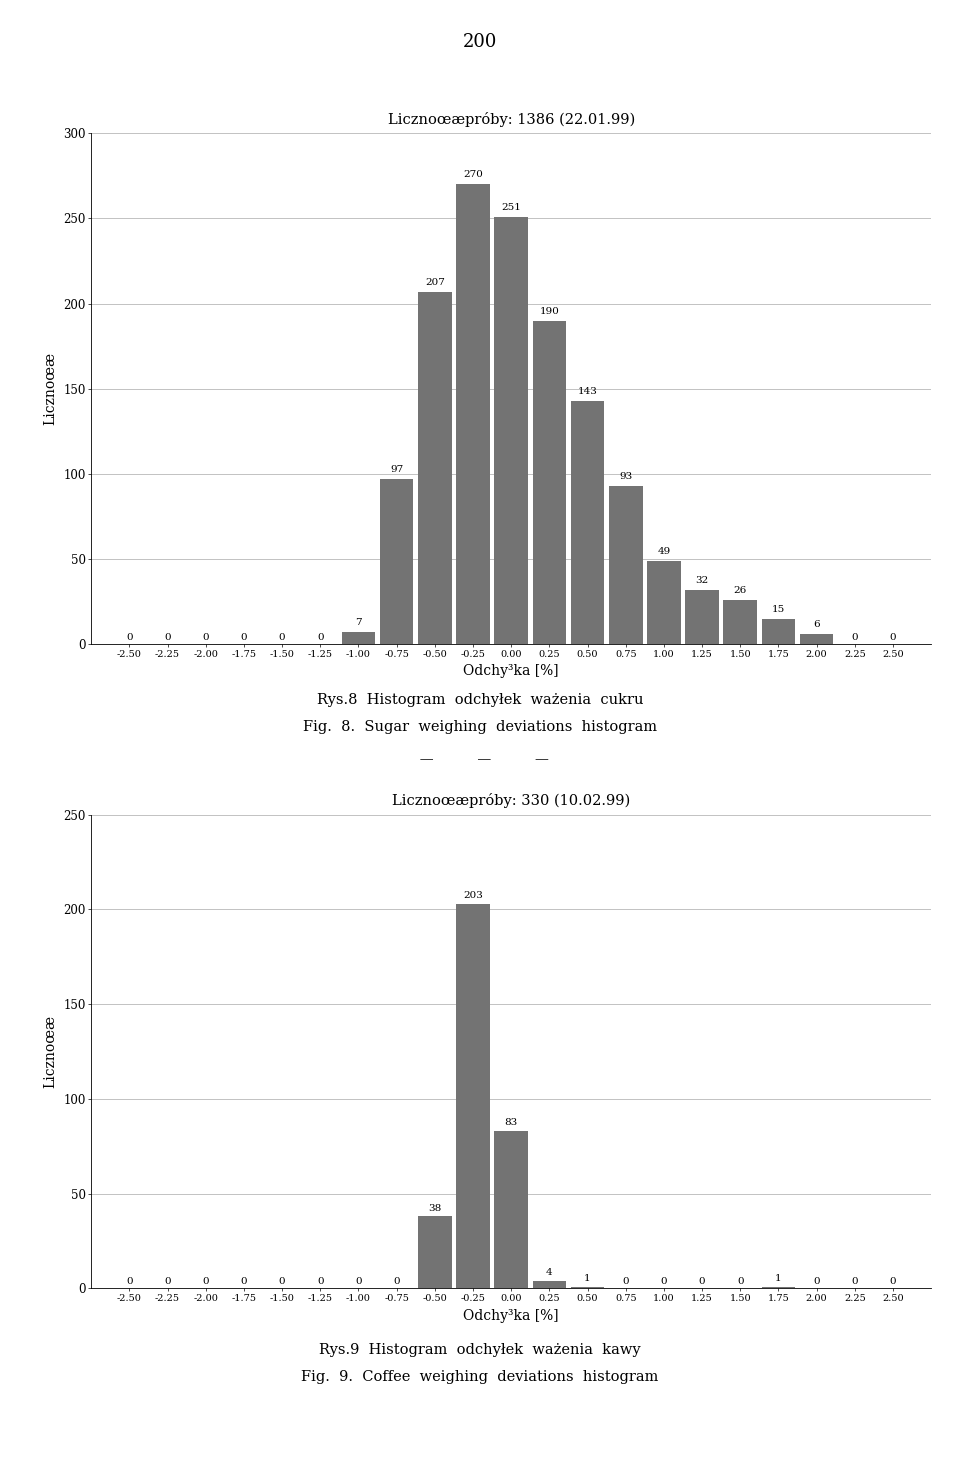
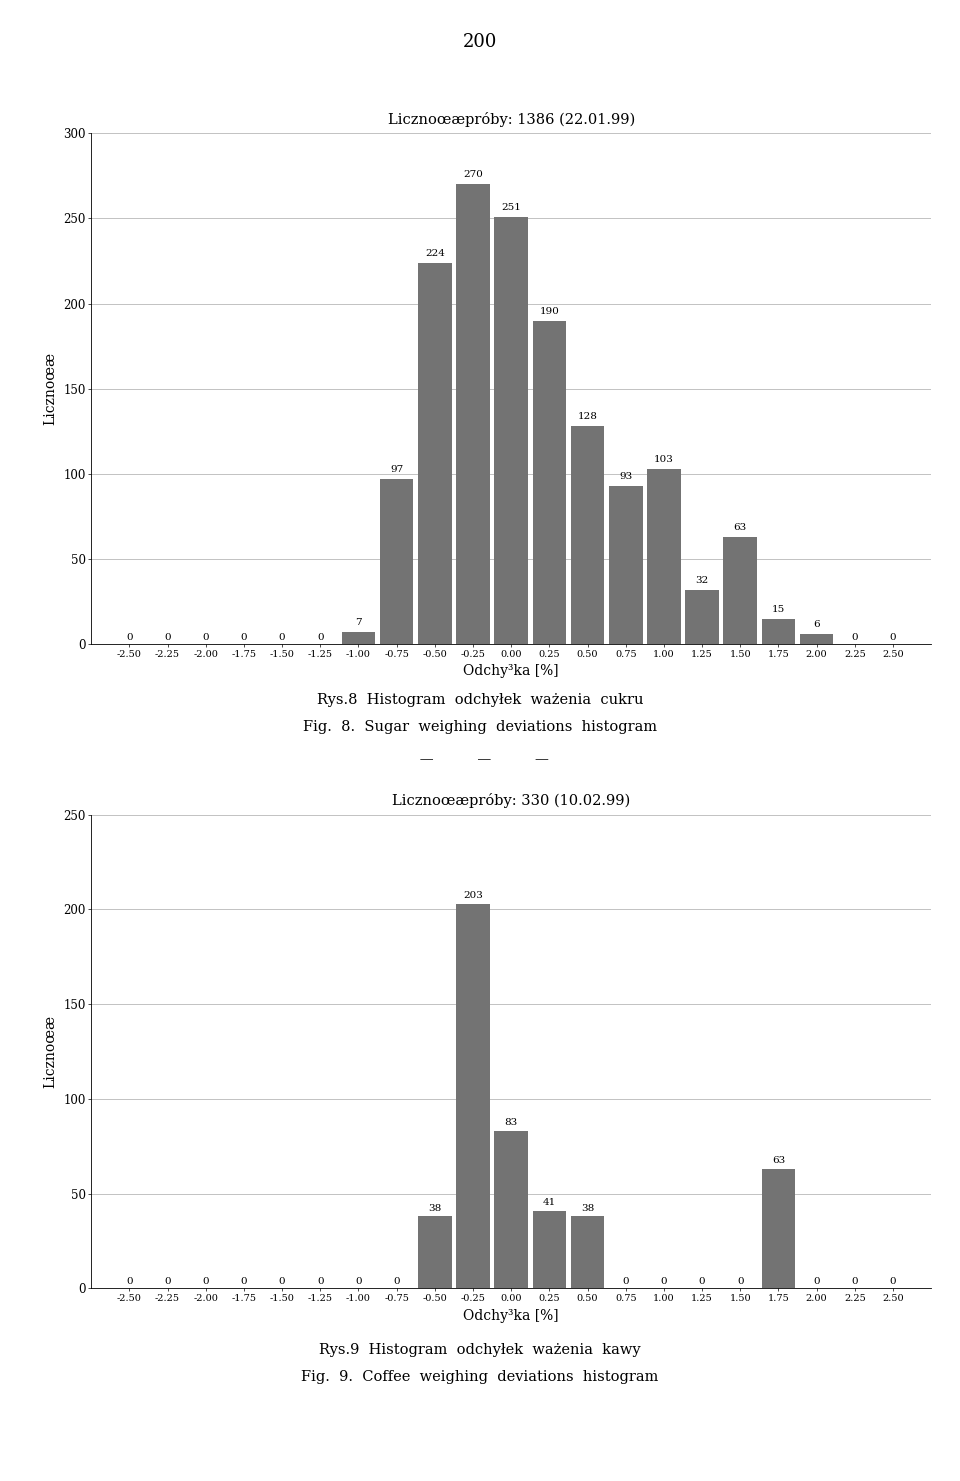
Licznoœæpróby: 1386 (22.01.99)/-0.50: 207 -> 224
Licznoœæpróby: 1386 (22.01.99)/0.50: 143 -> 128
Licznoœæpróby: 1386 (22.01.99)/1.00: 49 -> 103
Licznoœæpróby: 1386 (22.01.99)/1.50: 26 -> 63
Licznoœæpróby: 330 (10.02.99)/0.25: 4 -> 41
Licznoœæpróby: 330 (10.02.99)/0.50: 1 -> 38
Licznoœæpróby: 330 (10.02.99)/1.75: 1 -> 63
